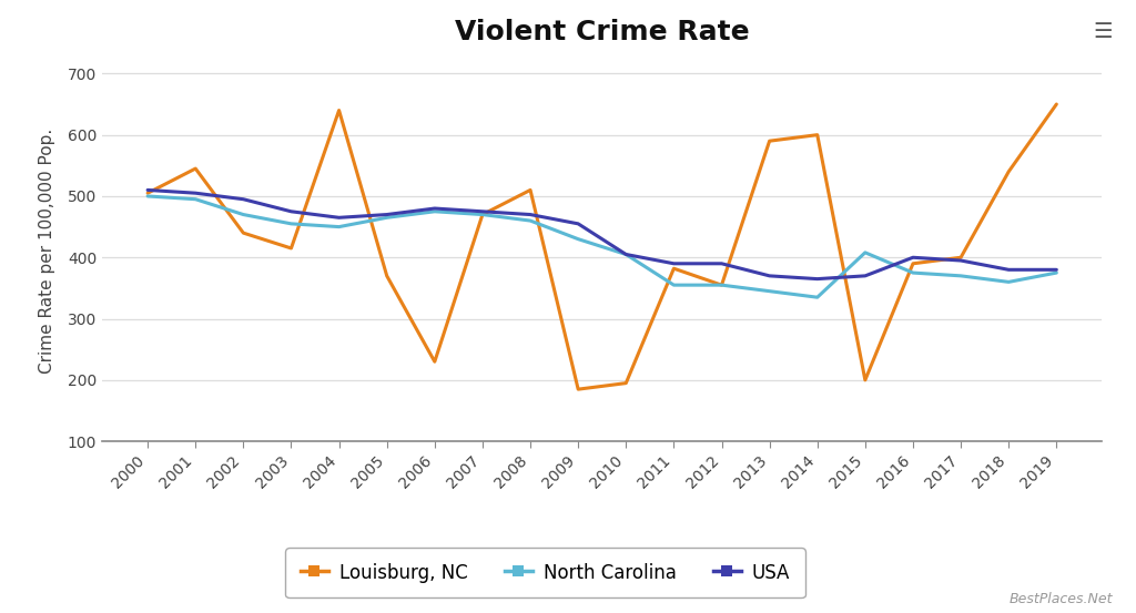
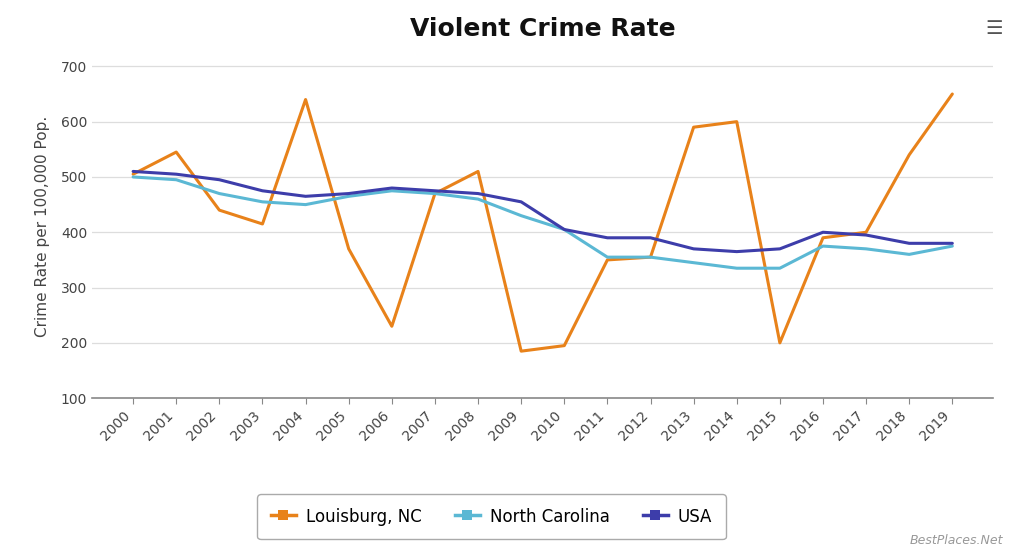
Louisburg, NC/2011: 382 -> 350
North Carolina/2015: 408 -> 335
